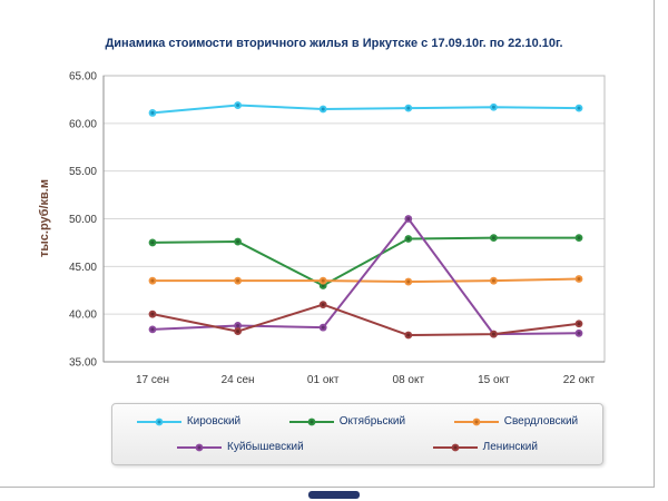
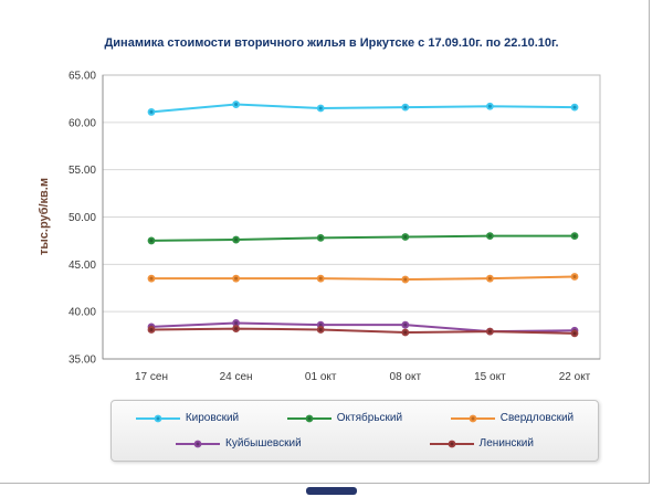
Ленинский/17 сен: 40 -> 38
Октябрьский/01 окт: 43 -> 48
Ленинский/01 окт: 41 -> 38
Куйбышевский/08 окт: 50 -> 39
Ленинский/22 окт: 39 -> 38
